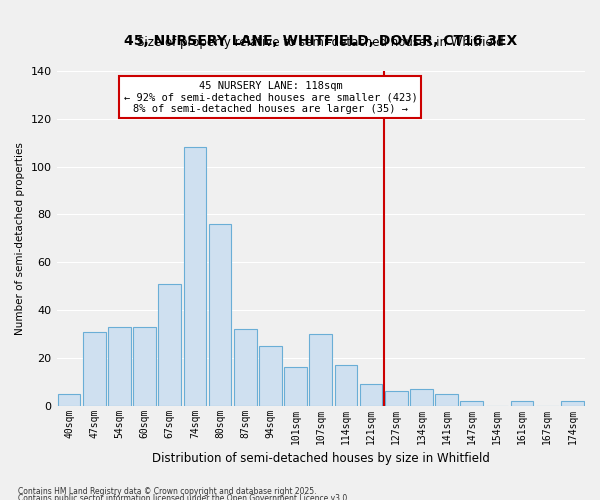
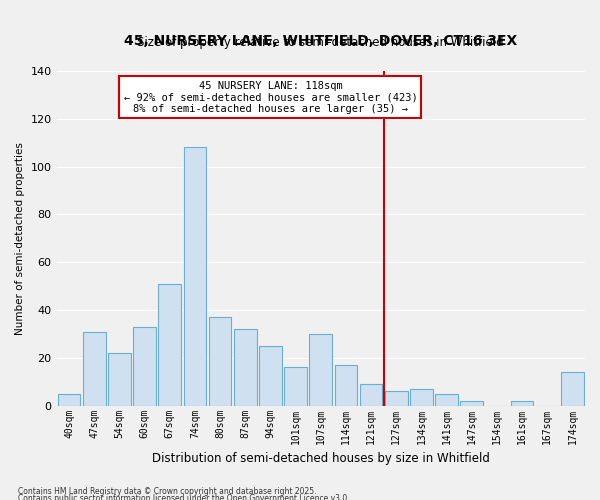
54sqm: 33 -> 22
80sqm: 76 -> 37
174sqm: 2 -> 14
